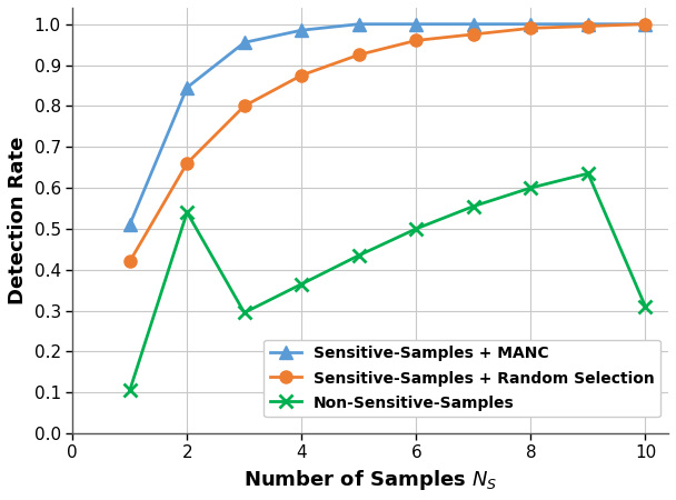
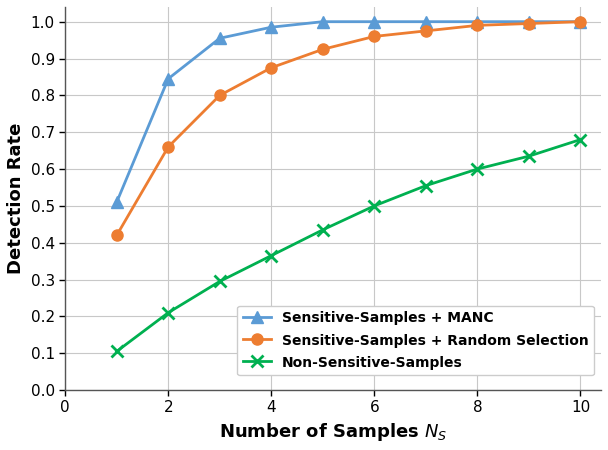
Non-Sensitive-Samples/2: 0.540 -> 0.210
Non-Sensitive-Samples/10: 0.310 -> 0.680
